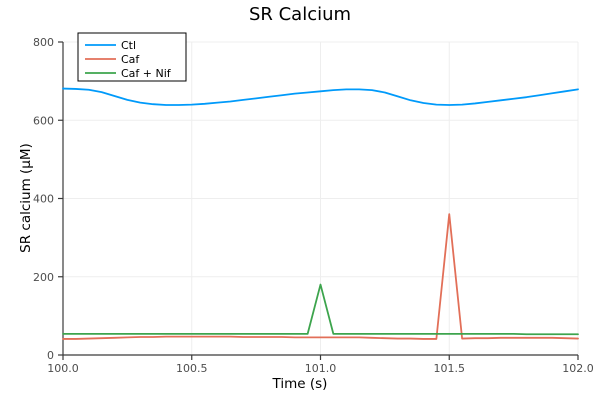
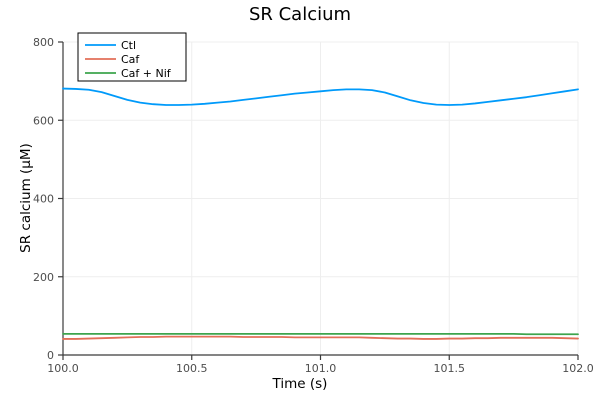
Caf + Nif/101.0: 180 -> 50
Caf/101.5: 360 -> 40
